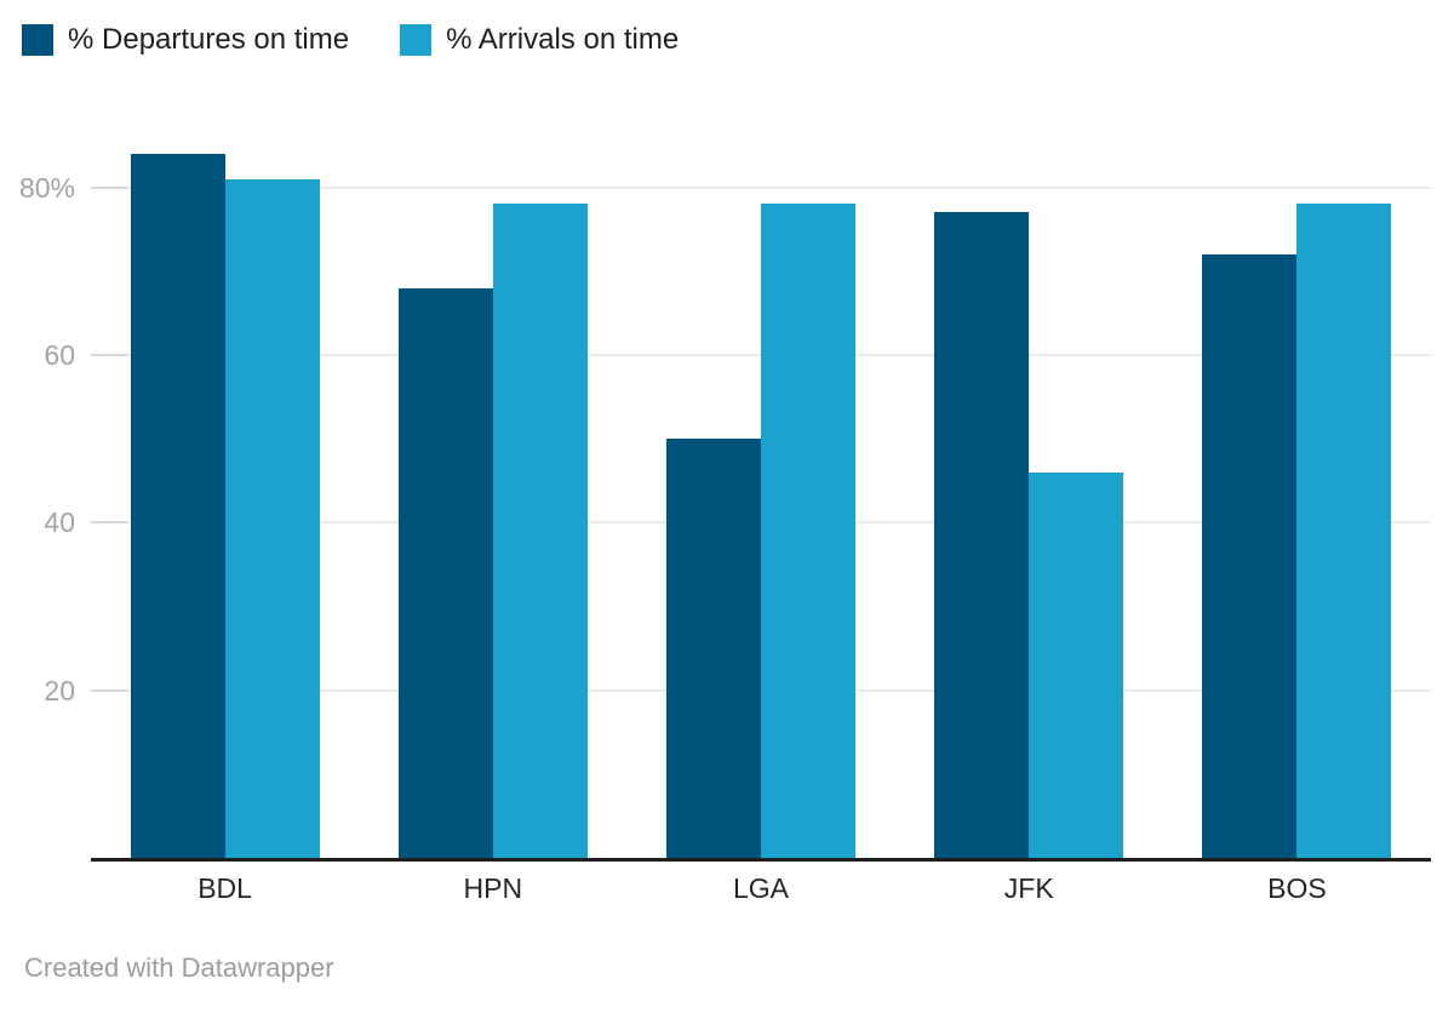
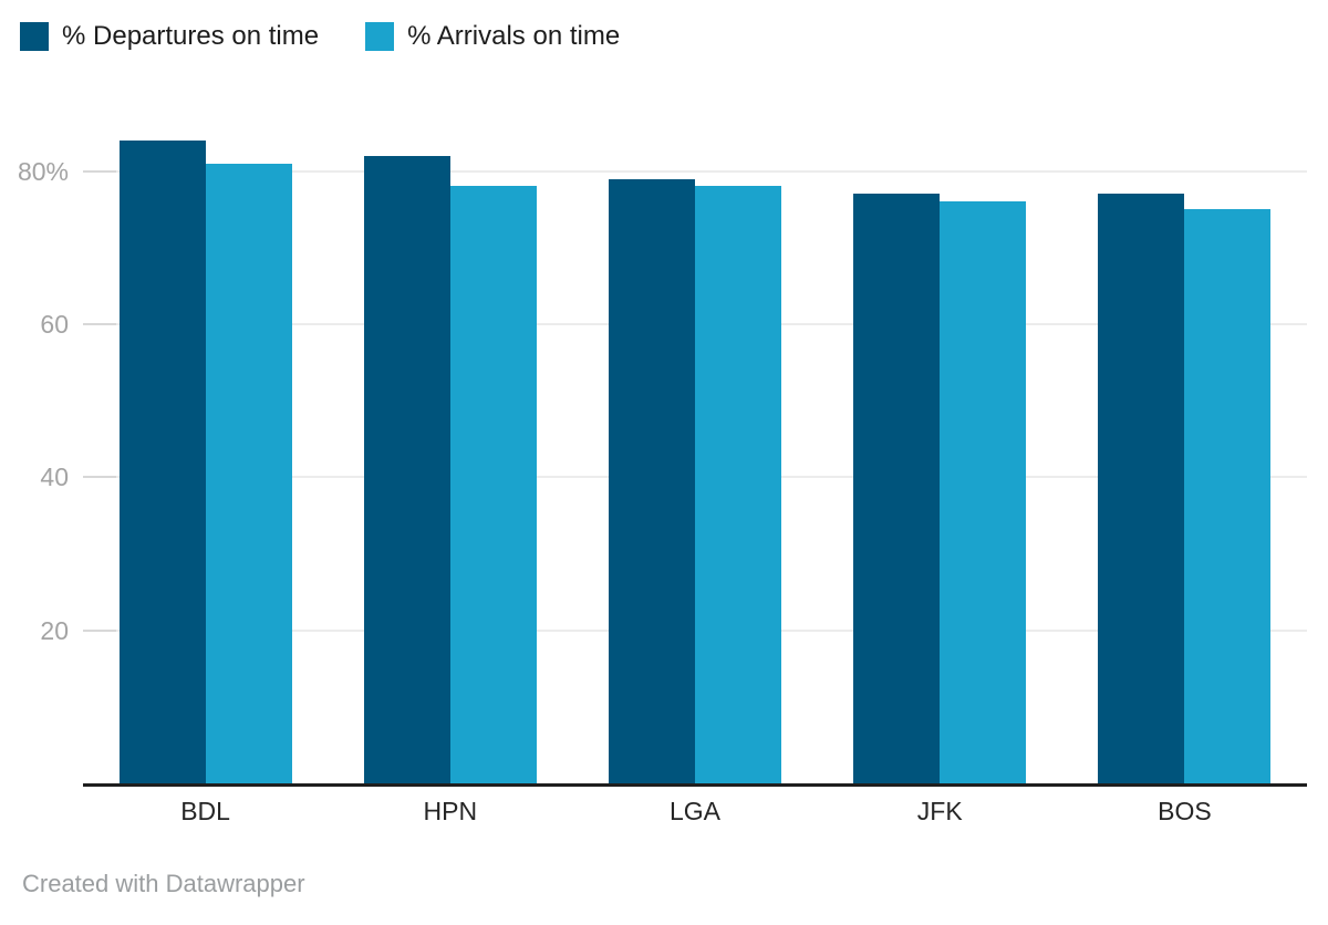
% Departures on time/HPN: 68% -> 82%
% Departures on time/LGA: 50% -> 79%
% Arrivals on time/JFK: 46% -> 76%
% Departures on time/BOS: 72% -> 77%
% Arrivals on time/BOS: 78% -> 75%
